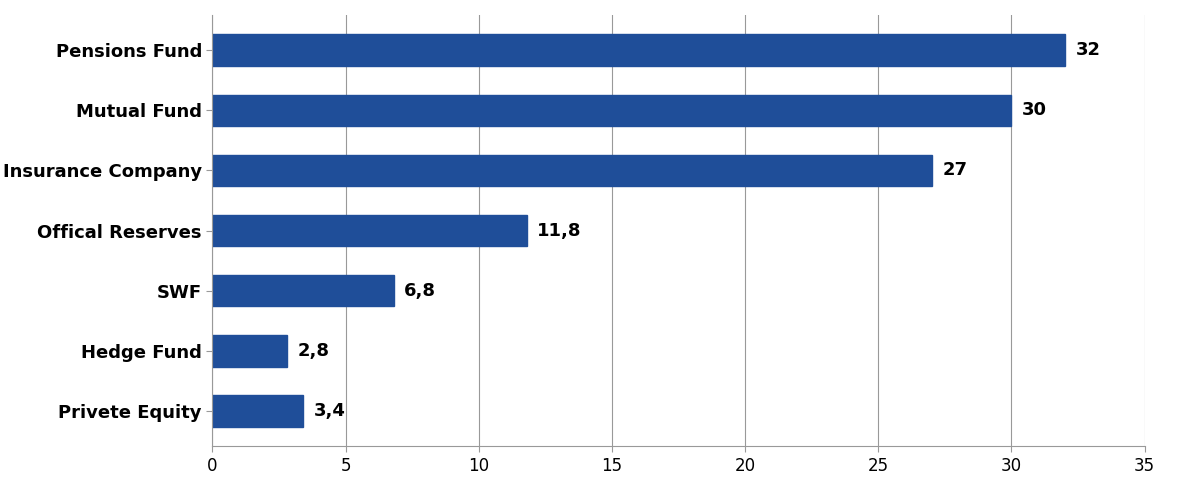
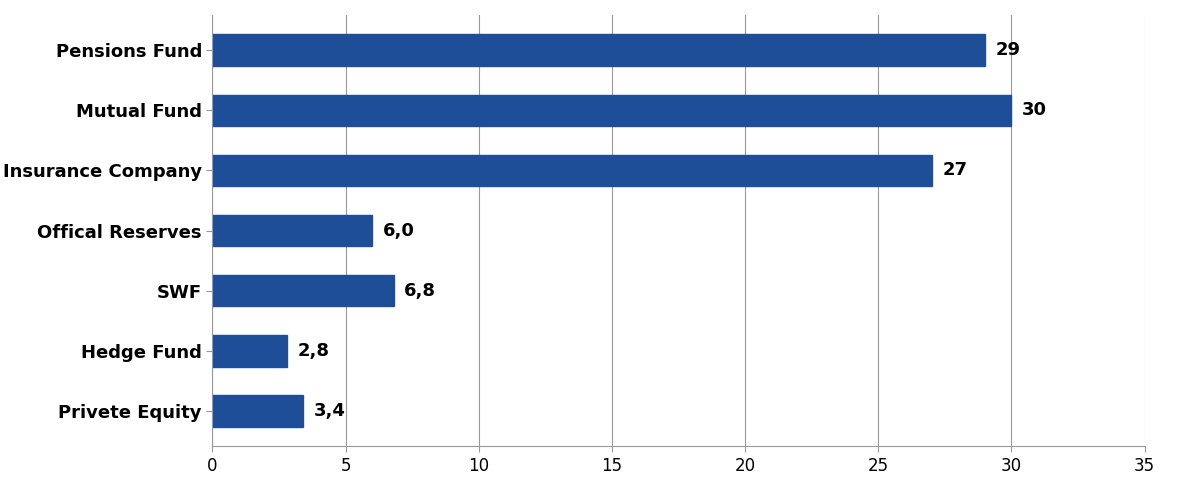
Pensions Fund: 32 -> 29
Offical Reserves: 11,8 -> 6,0
